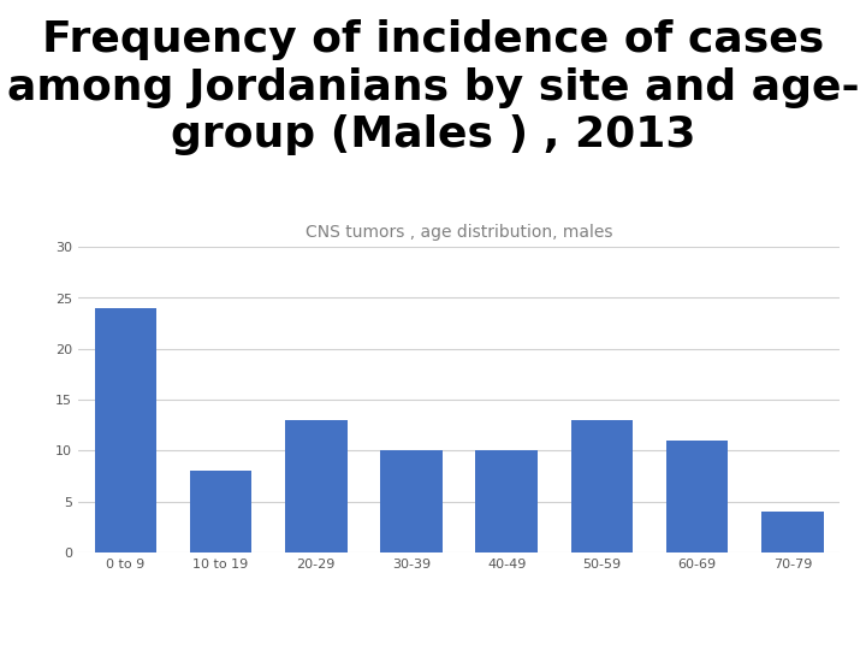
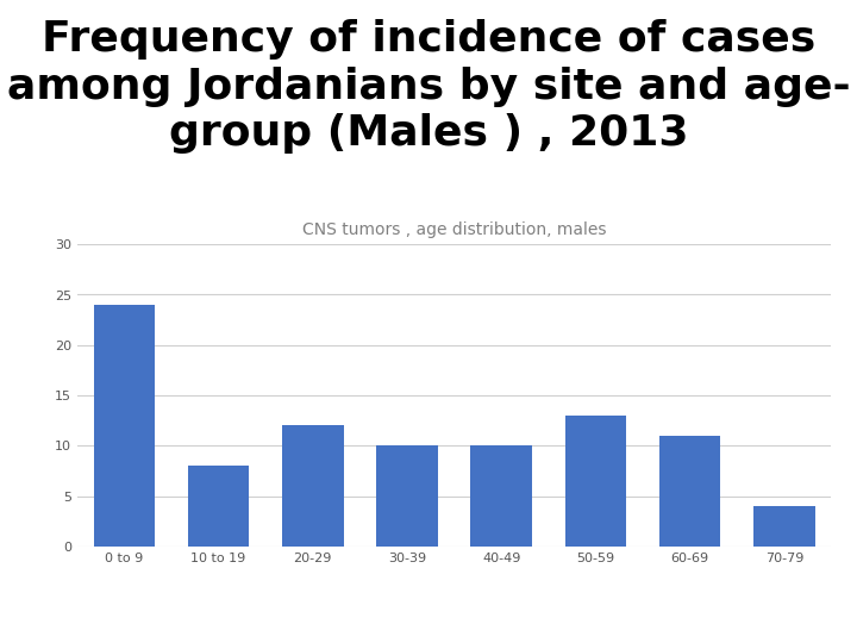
20-29: 13 -> 12
